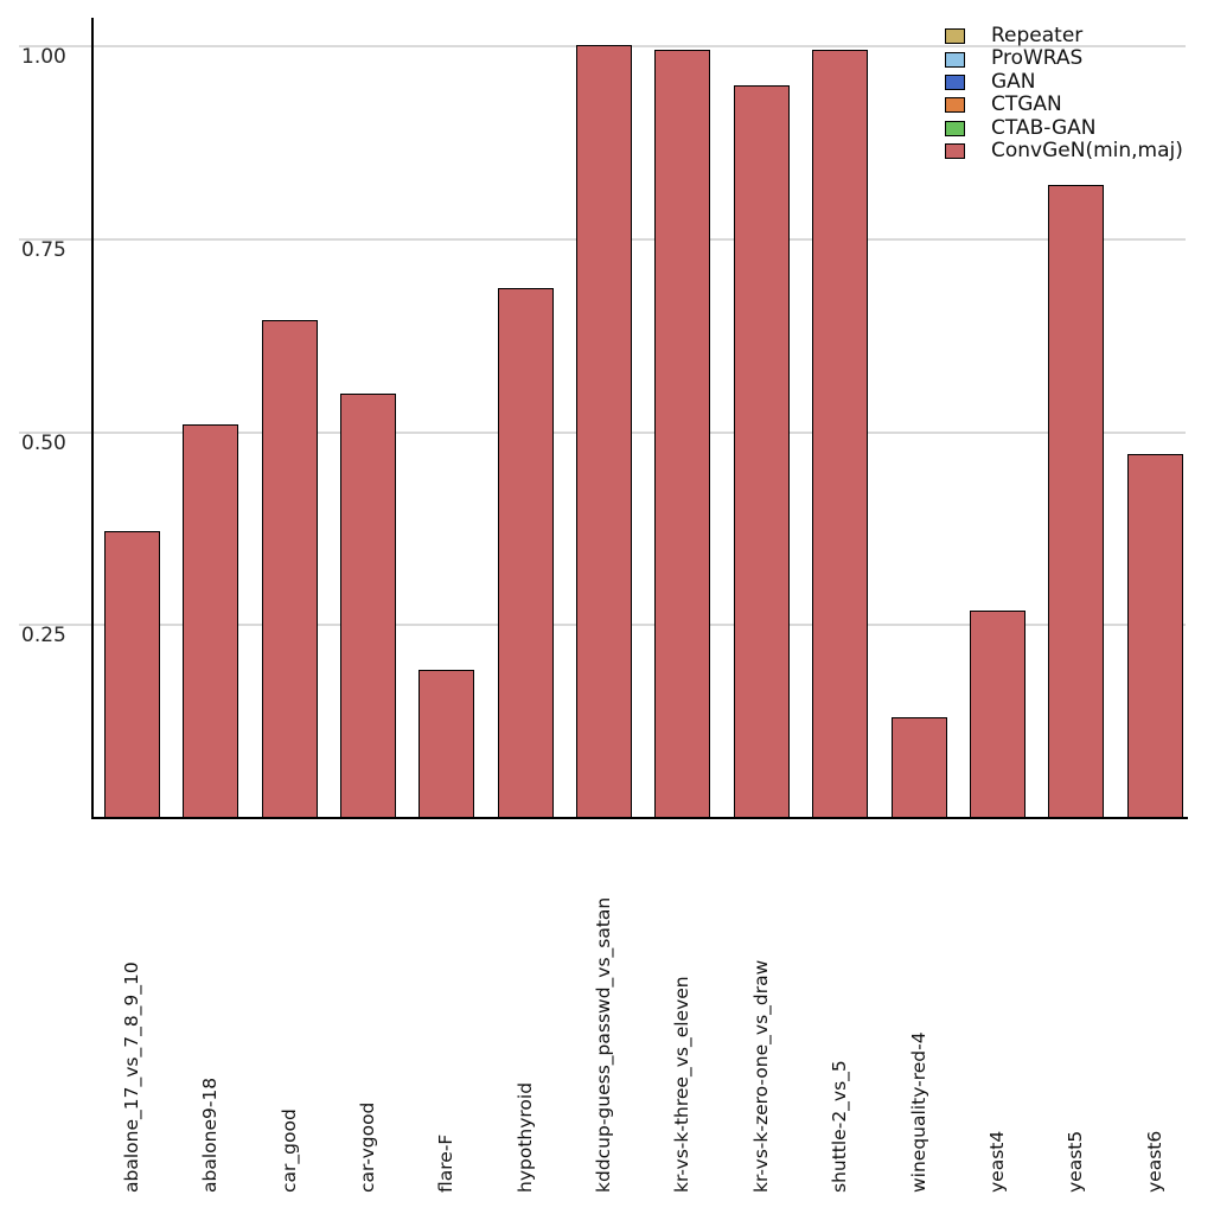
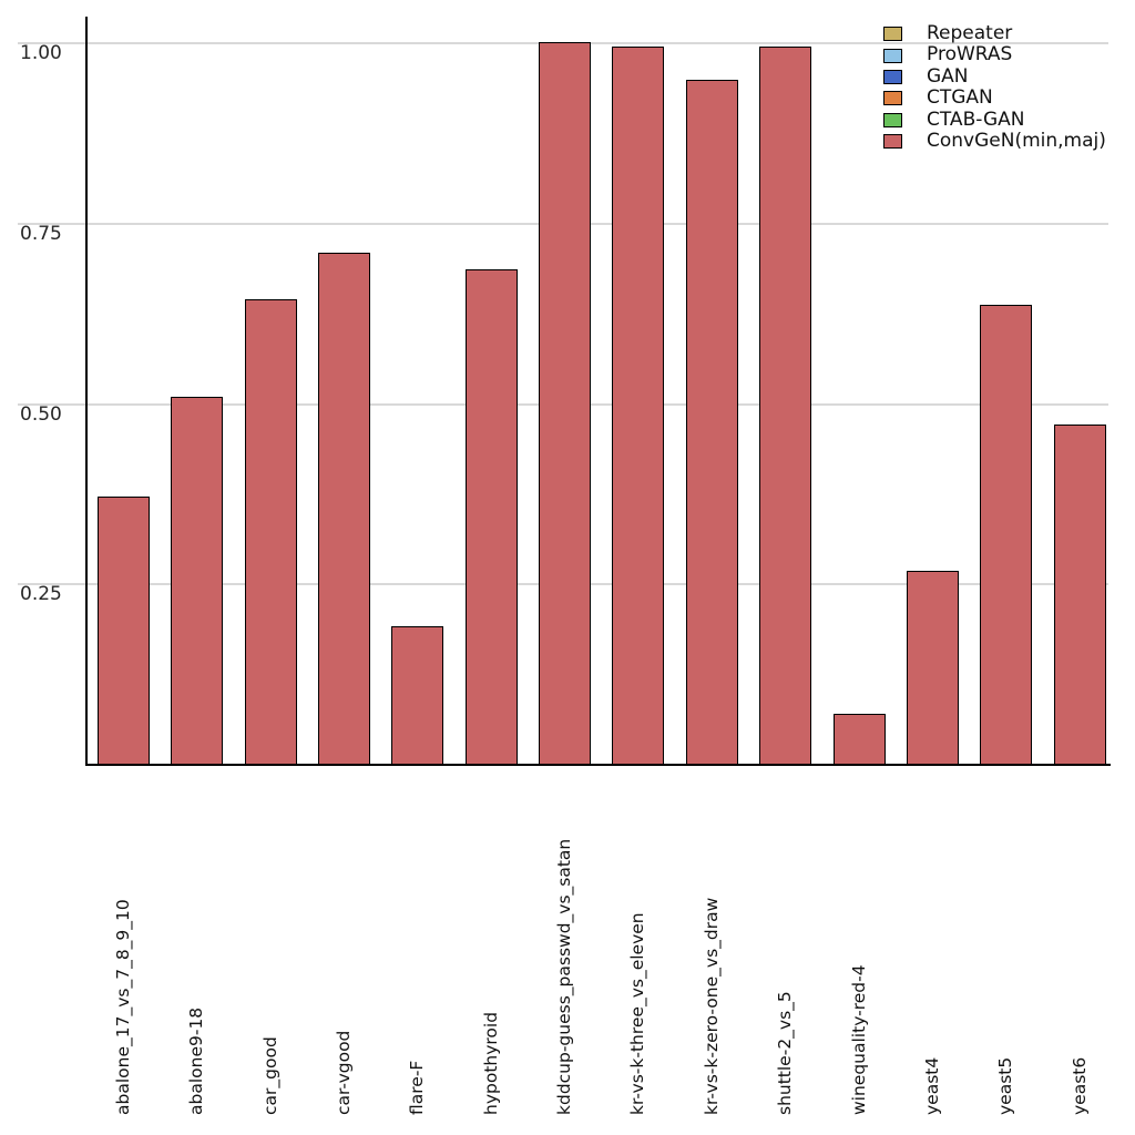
car-vgood: 0.55 -> 0.71
winequality-red-4: 0.13 -> 0.07
yeast5: 0.82 -> 0.64
